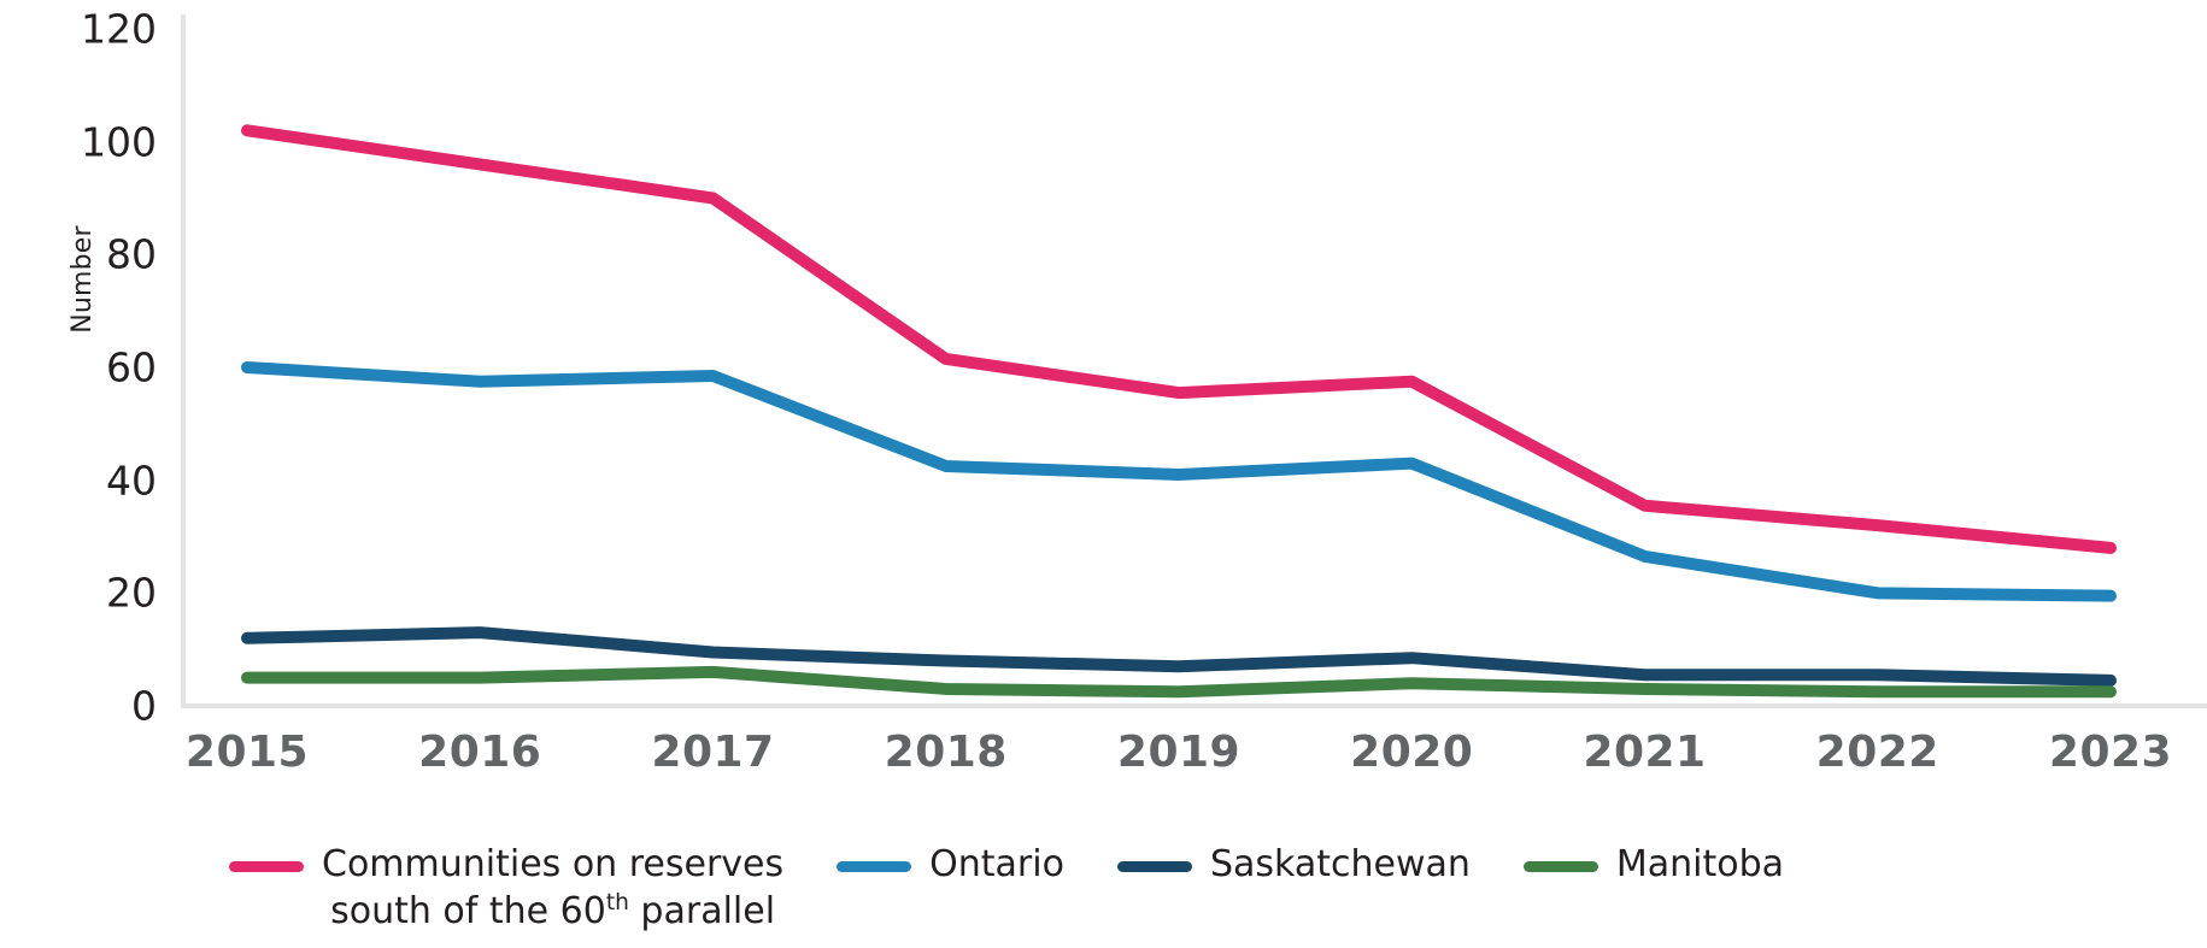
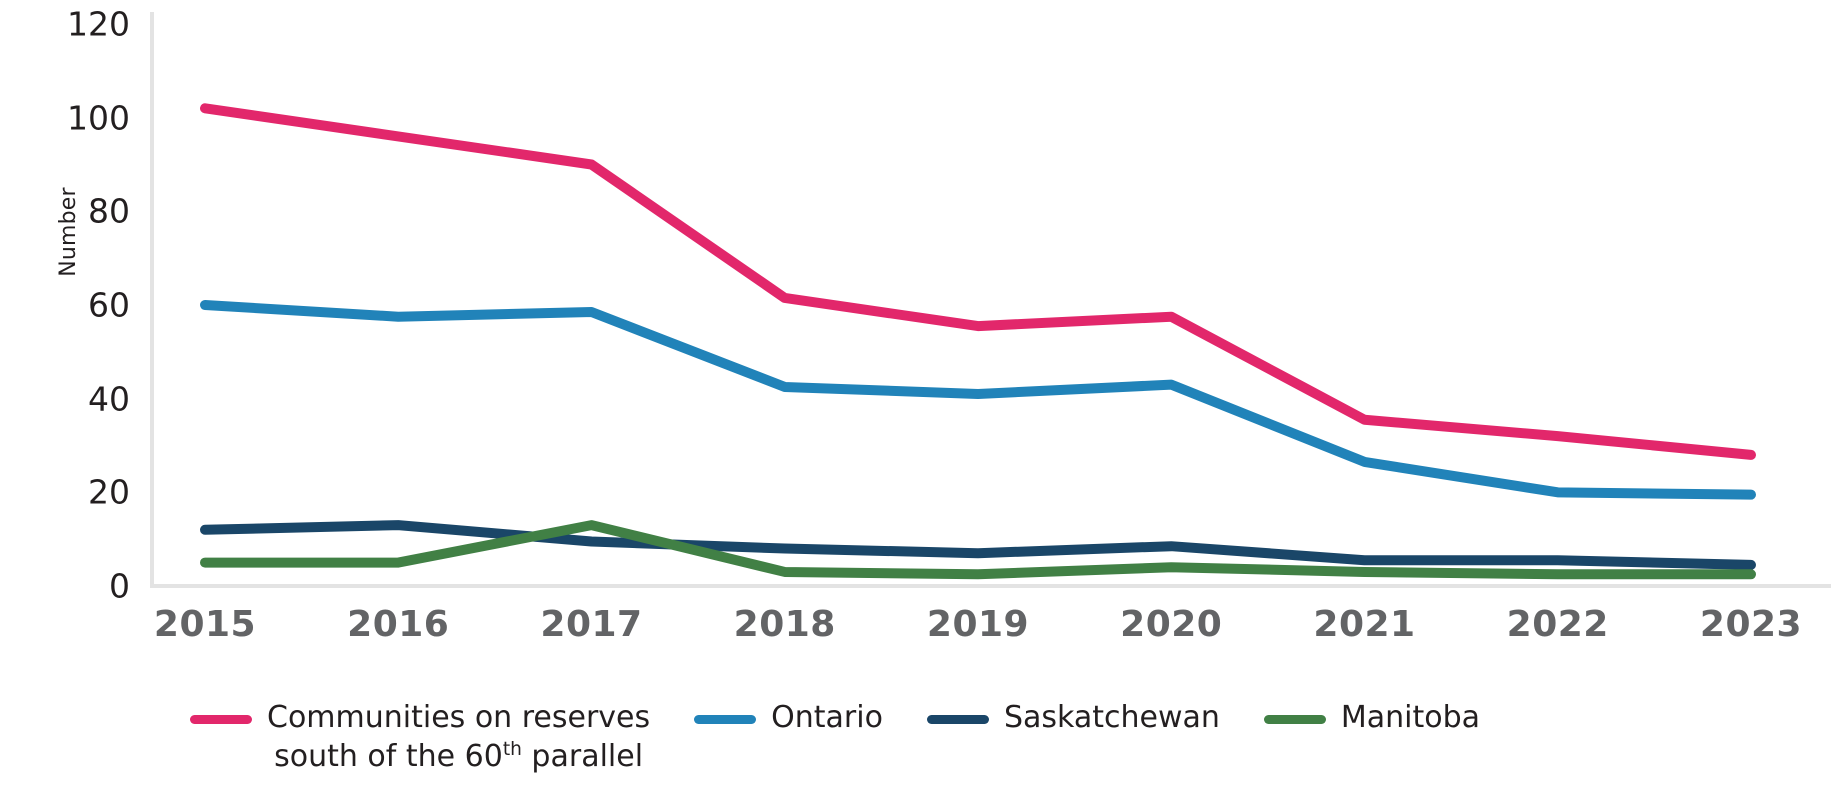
Manitoba/2017: 6 -> 13
